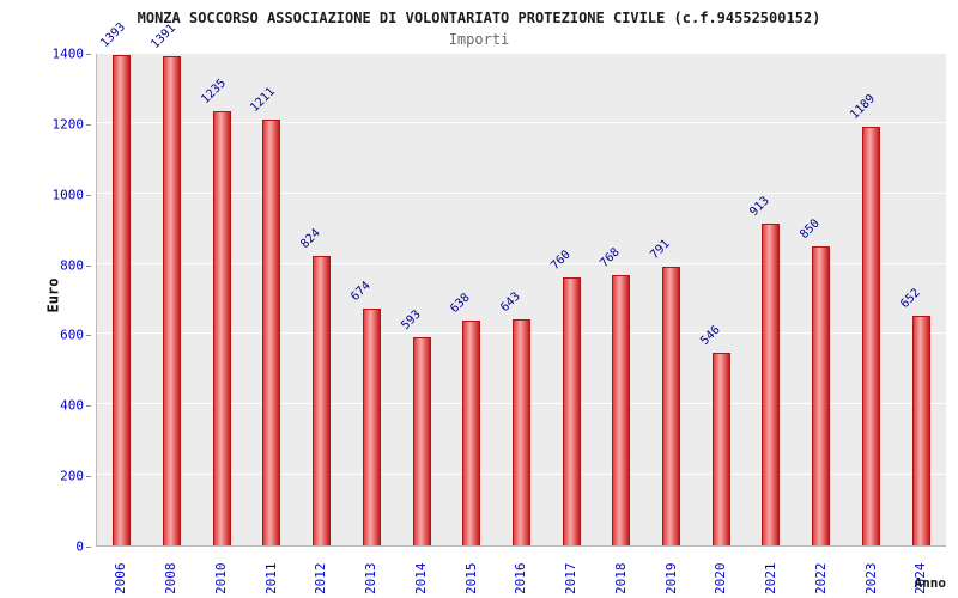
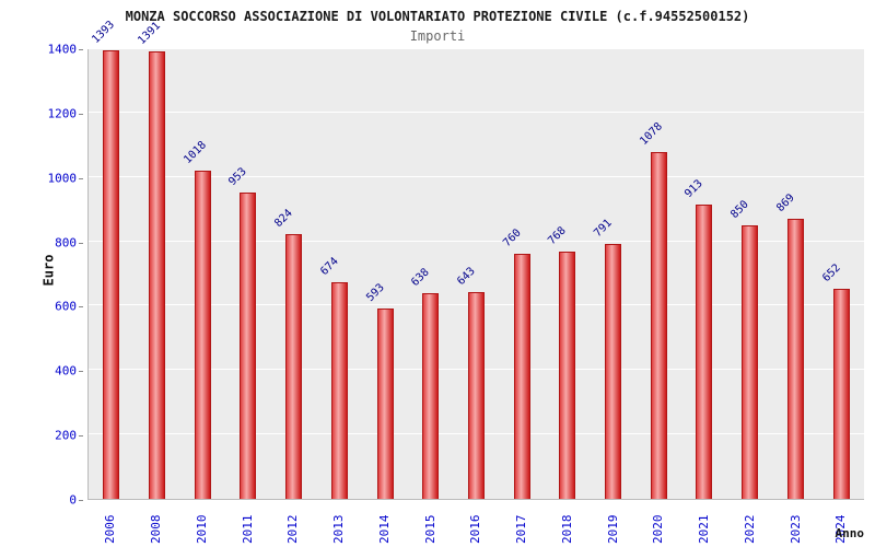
2010: 1235 -> 1018
2011: 1211 -> 953
2020: 546 -> 1078
2023: 1189 -> 869
